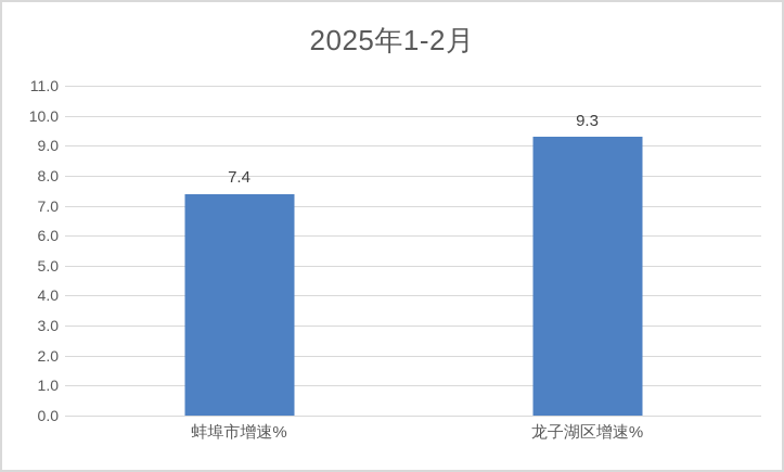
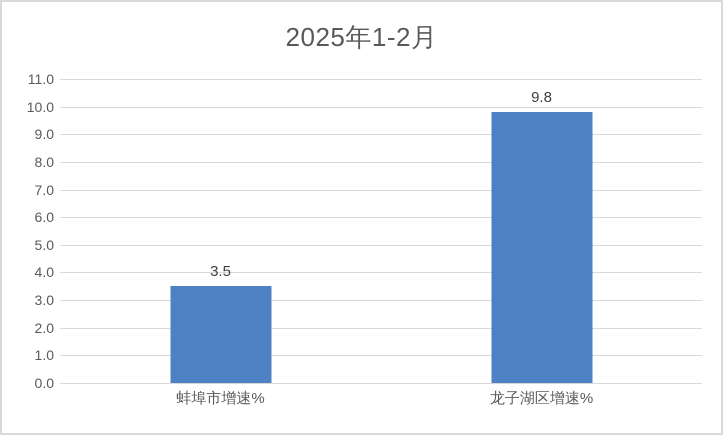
蚌埠市增速%: 7.4 -> 3.5
龙子湖区增速%: 9.3 -> 9.8
